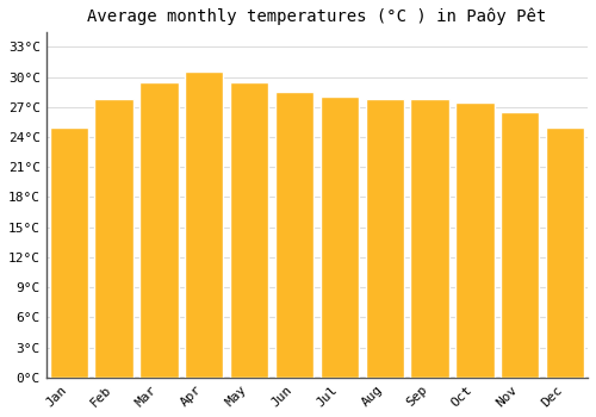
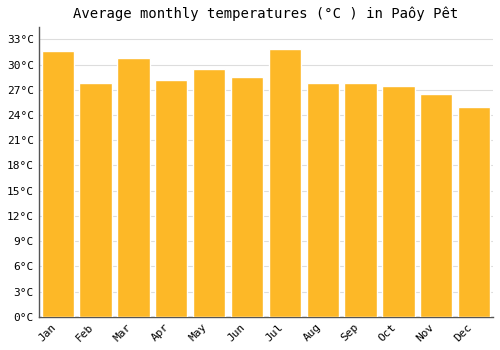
Jan: 25.0°C -> 31.6°C
Mar: 29.5°C -> 30.8°C
Apr: 30.5°C -> 28.2°C
Jul: 28.0°C -> 31.8°C
